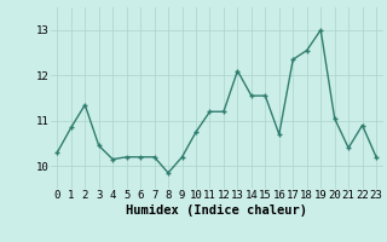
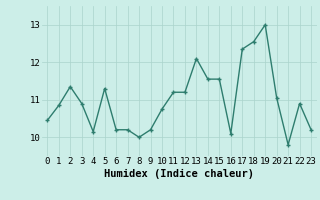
0: 10.30 -> 10.45
3: 10.45 -> 10.90
5: 10.20 -> 11.30
8: 9.85 -> 10.00
16: 10.70 -> 10.10
21: 10.40 -> 9.80
